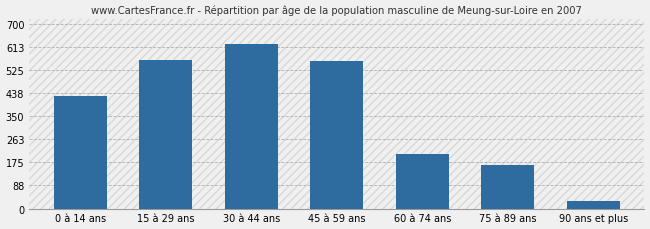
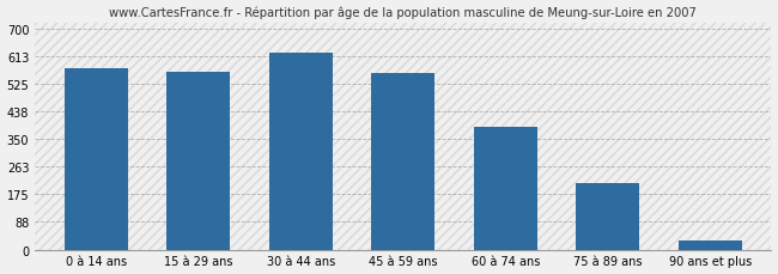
0 à 14 ans: 425 -> 575
60 à 74 ans: 205 -> 388
75 à 89 ans: 165 -> 210
